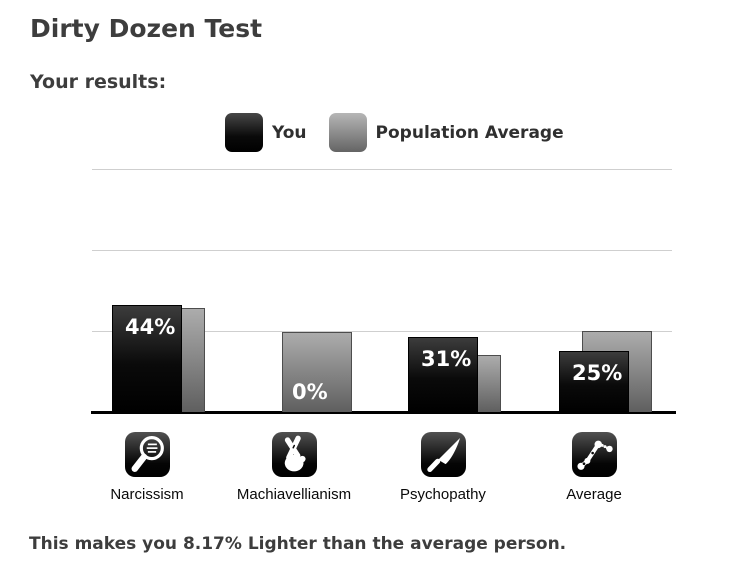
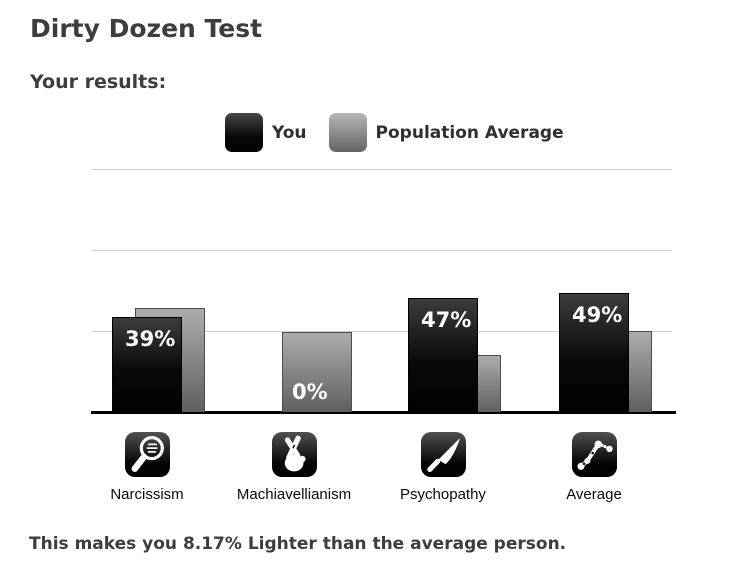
You/Narcissism: 44% -> 39%
You/Psychopathy: 31% -> 47%
You/Average: 25% -> 49%
